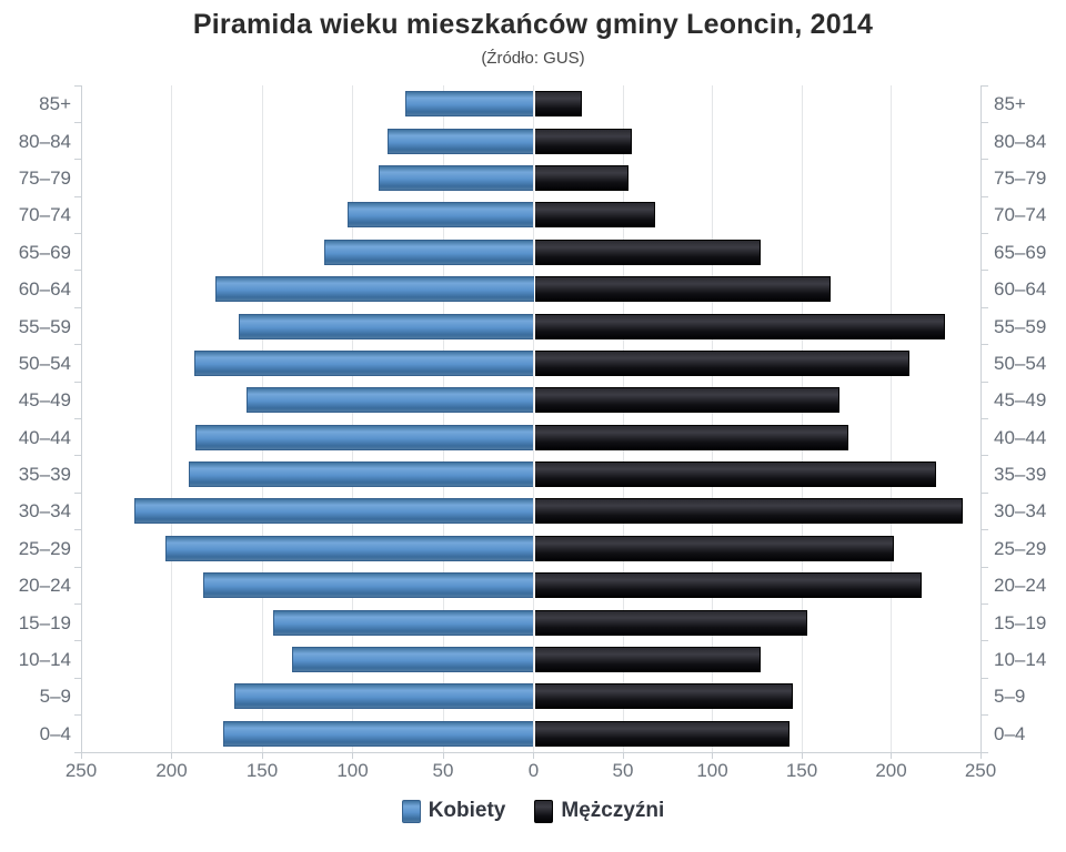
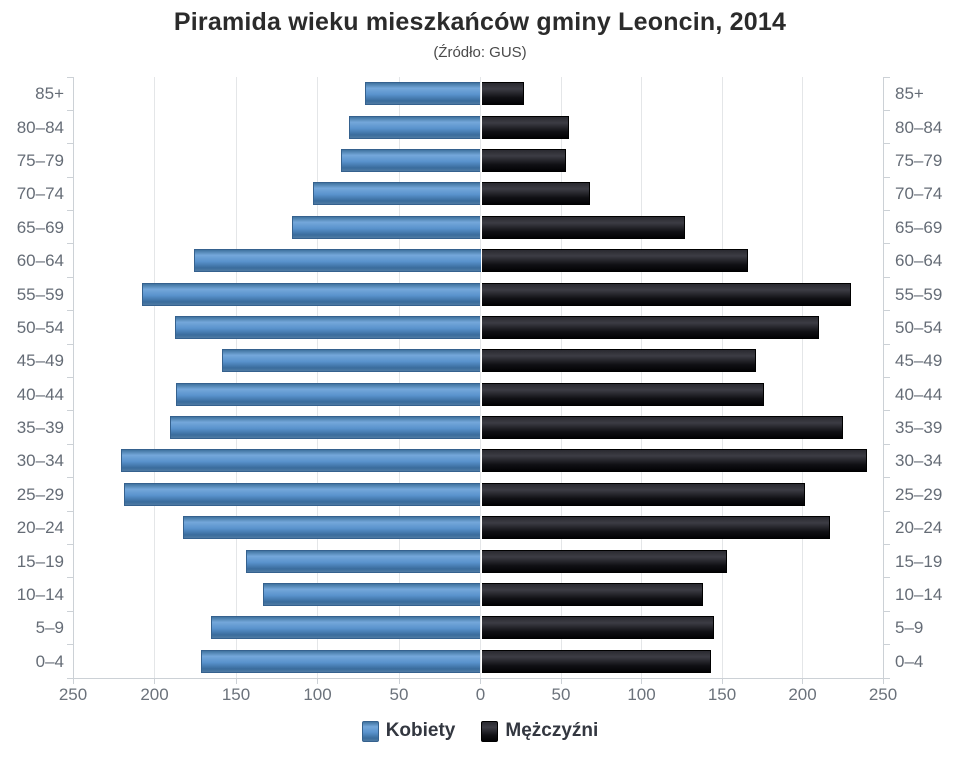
Kobiety/55–59: 162 -> 207
Kobiety/25–29: 203 -> 218
Mężczyźni/10–14: 126 -> 137
